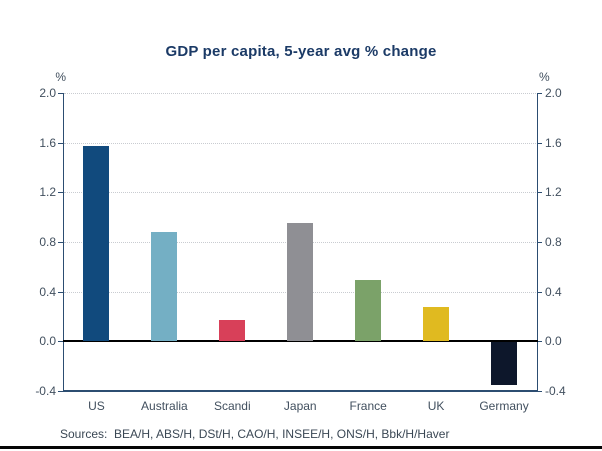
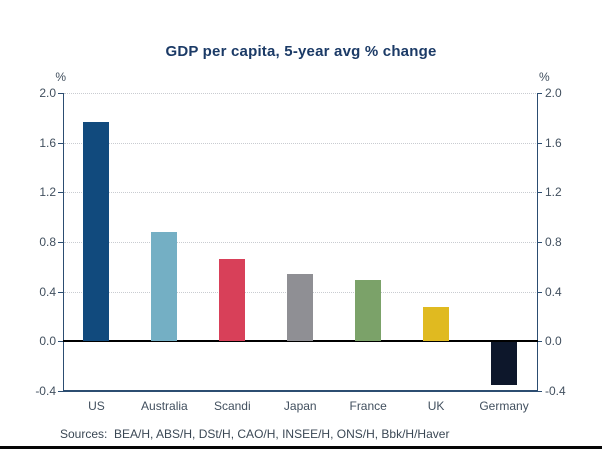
US: 1.57 -> 1.77
Scandi: 0.17 -> 0.66
Japan: 0.95 -> 0.54
